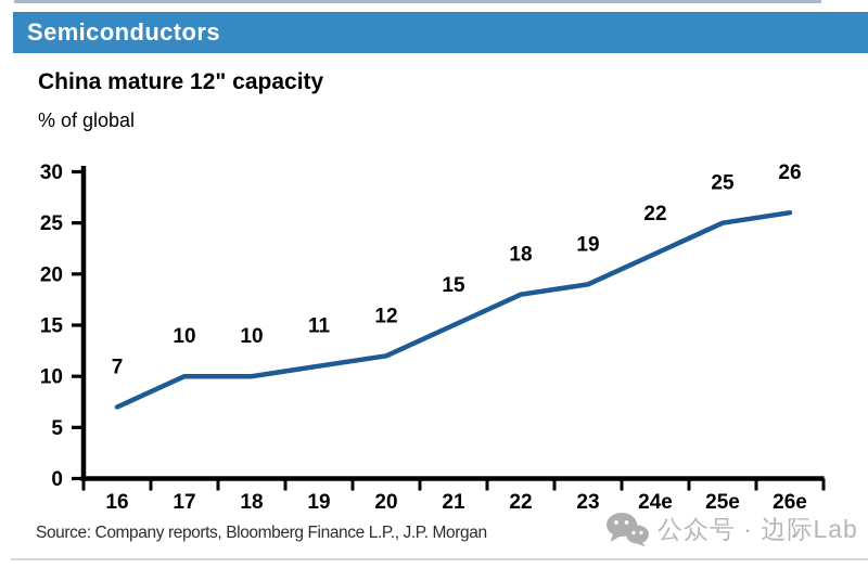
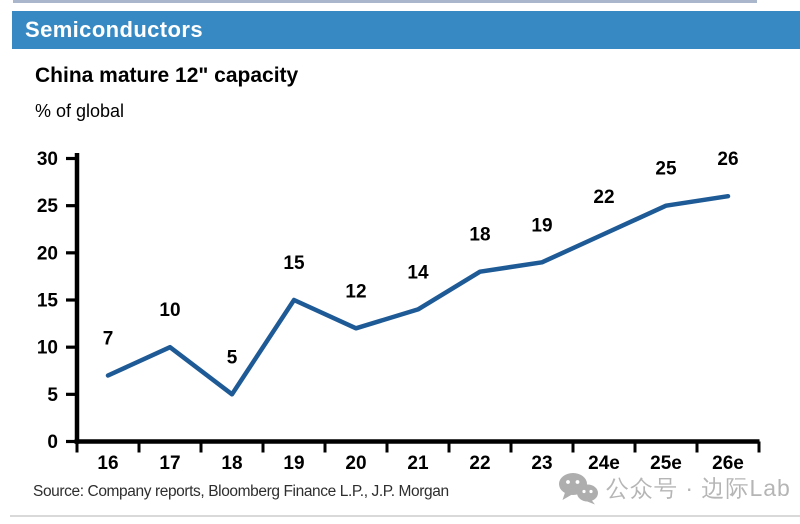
18: 10 -> 5
19: 11 -> 15
21: 15 -> 14
